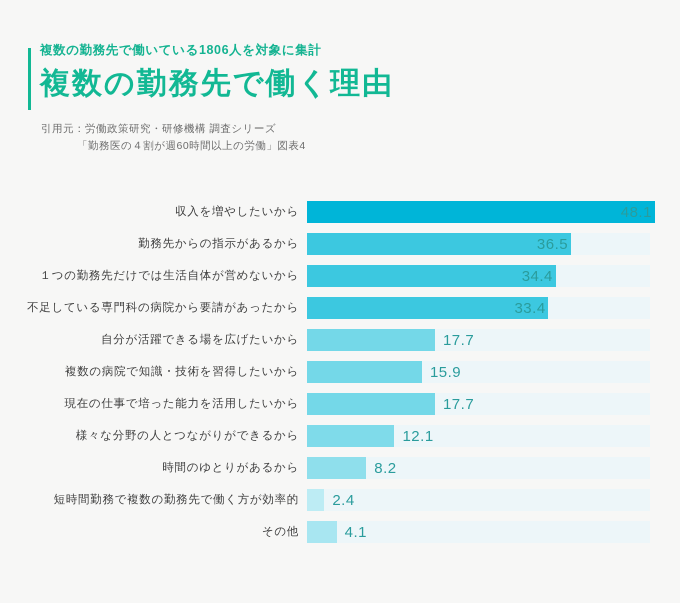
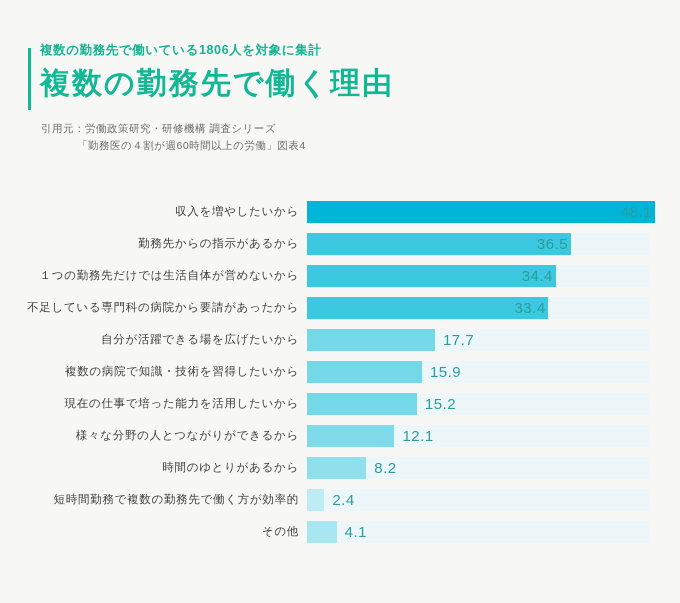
現在の仕事で培った能力を活用したいから: 17.7 -> 15.2
